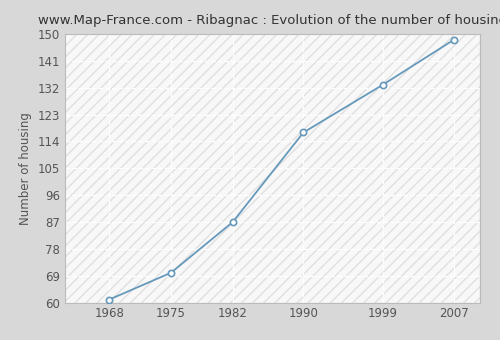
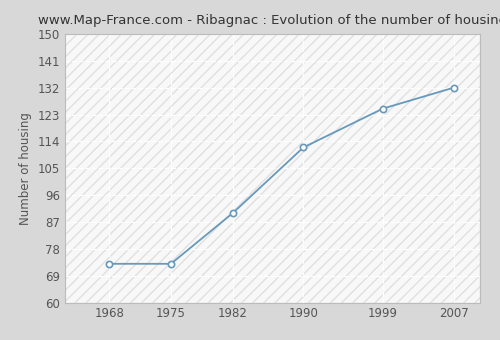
1968: 61 -> 73
1975: 70 -> 73
1982: 87 -> 90
1990: 117 -> 112
1999: 133 -> 125
2007: 148 -> 132
